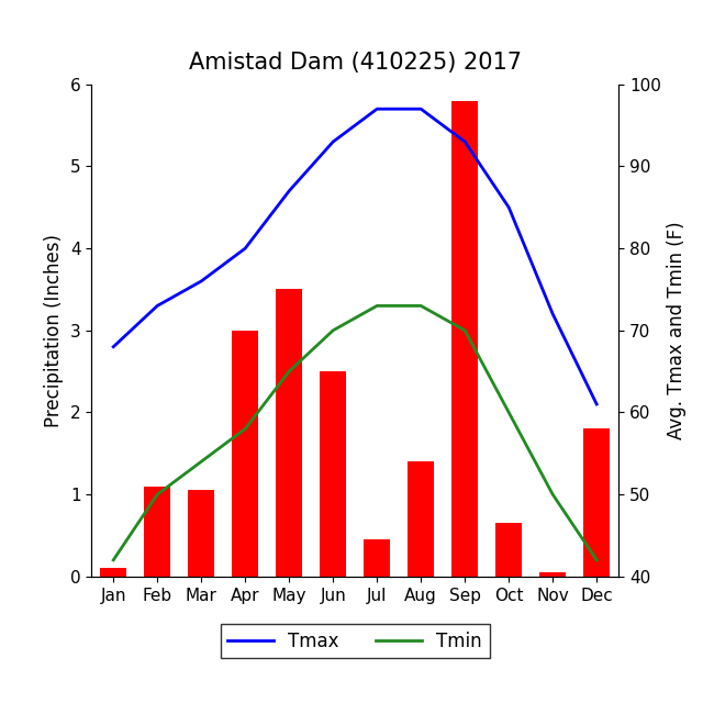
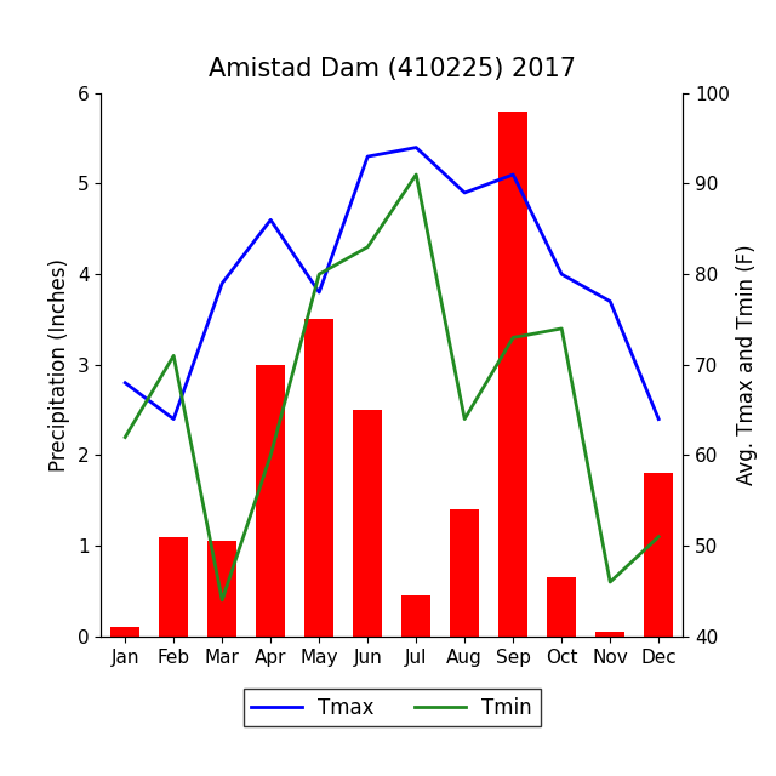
Tmin/Jan: 42 -> 62
Tmax/Feb: 73 -> 64
Tmin/Feb: 50 -> 71
Tmax/Mar: 76 -> 79
Tmin/Mar: 54 -> 44
Tmax/Apr: 80 -> 86
Tmin/Apr: 58 -> 60
Tmax/May: 87 -> 78
Tmin/May: 65 -> 80
Tmin/Jun: 70 -> 83
Tmax/Jul: 97 -> 94
Tmin/Jul: 73 -> 91
Tmax/Aug: 97 -> 89
Tmin/Aug: 73 -> 64
Tmax/Sep: 93 -> 91
Tmin/Sep: 70 -> 73
Tmax/Oct: 85 -> 80
Tmin/Oct: 60 -> 74
Tmax/Nov: 72 -> 77
Tmin/Nov: 50 -> 46
Tmax/Dec: 61 -> 64
Tmin/Dec: 42 -> 51
